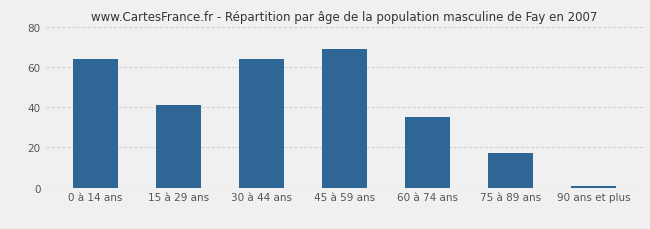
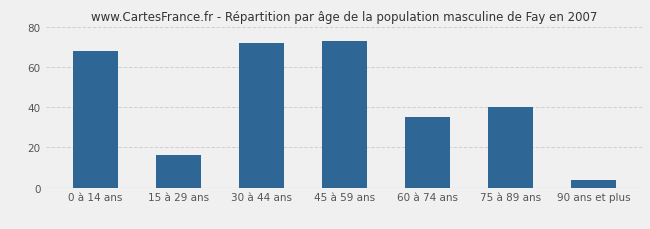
0 à 14 ans: 64 -> 68
15 à 29 ans: 41 -> 16
30 à 44 ans: 64 -> 72
45 à 59 ans: 69 -> 73
75 à 89 ans: 17 -> 40
90 ans et plus: 1 -> 4
